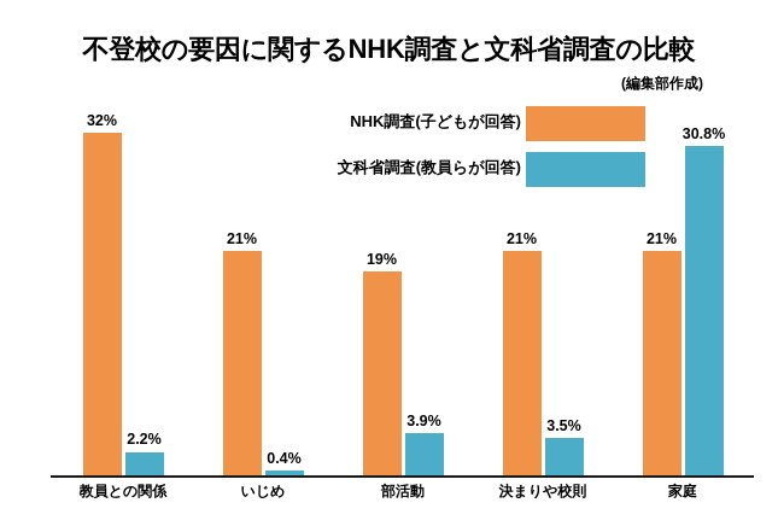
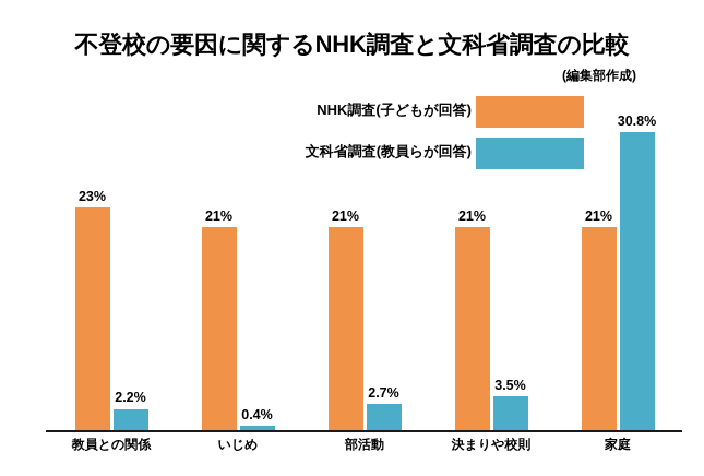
NHK調査(子どもが回答)/教員との関係: 32% -> 23%
NHK調査(子どもが回答)/部活動: 19% -> 21%
文科省調査(教員らが回答)/部活動: 3.9% -> 2.7%
